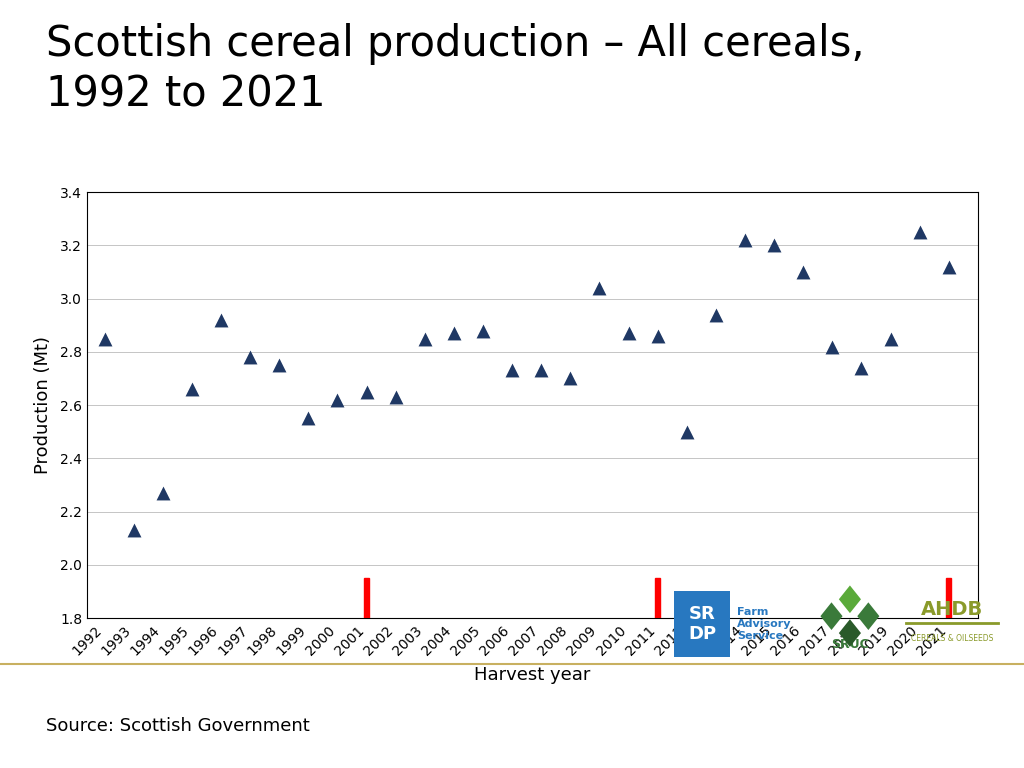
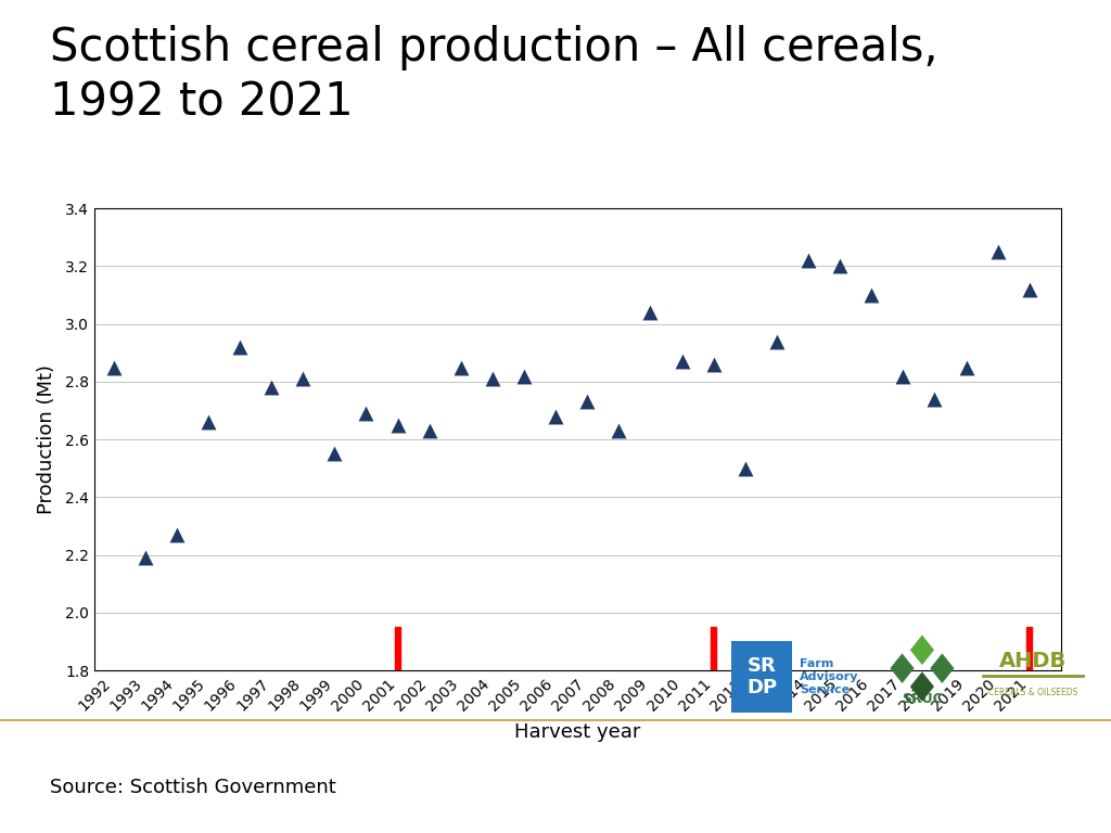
1993: 2.13 -> 2.19
1998: 2.75 -> 2.81
2000: 2.62 -> 2.69
2004: 2.87 -> 2.81
2005: 2.88 -> 2.82
2006: 2.73 -> 2.68
2008: 2.70 -> 2.63
